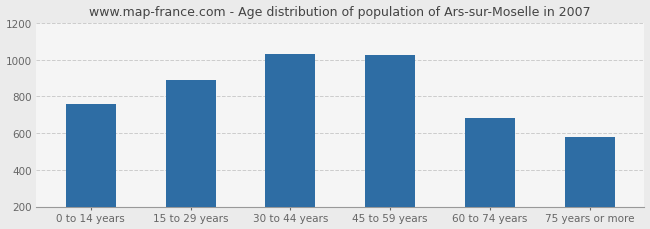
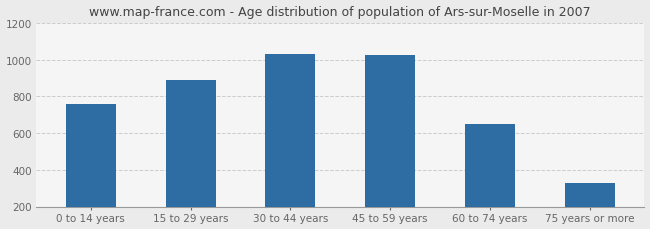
60 to 74 years: 680 -> 650
75 years or more: 580 -> 330
